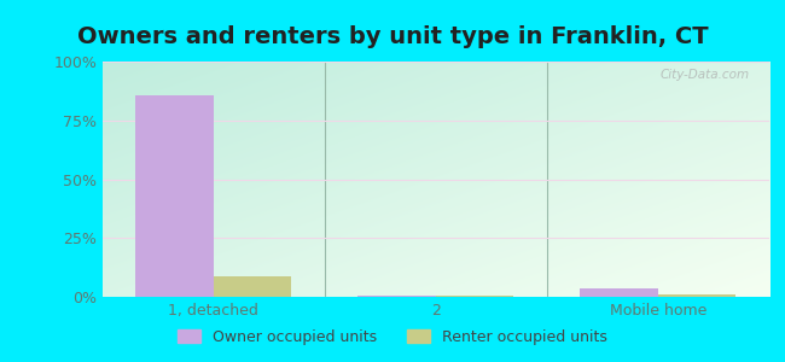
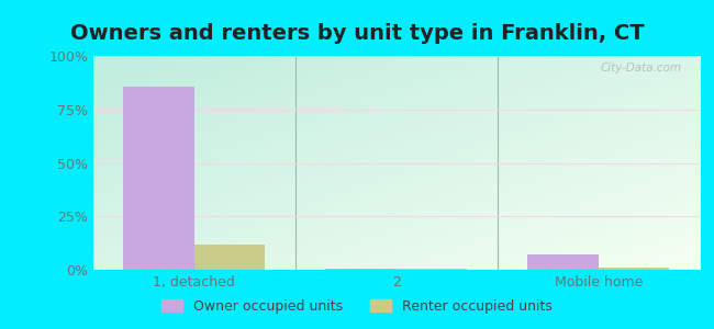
Renter occupied units/1, detached: 8% -> 12%
Owner occupied units/Mobile home: 4% -> 7%
